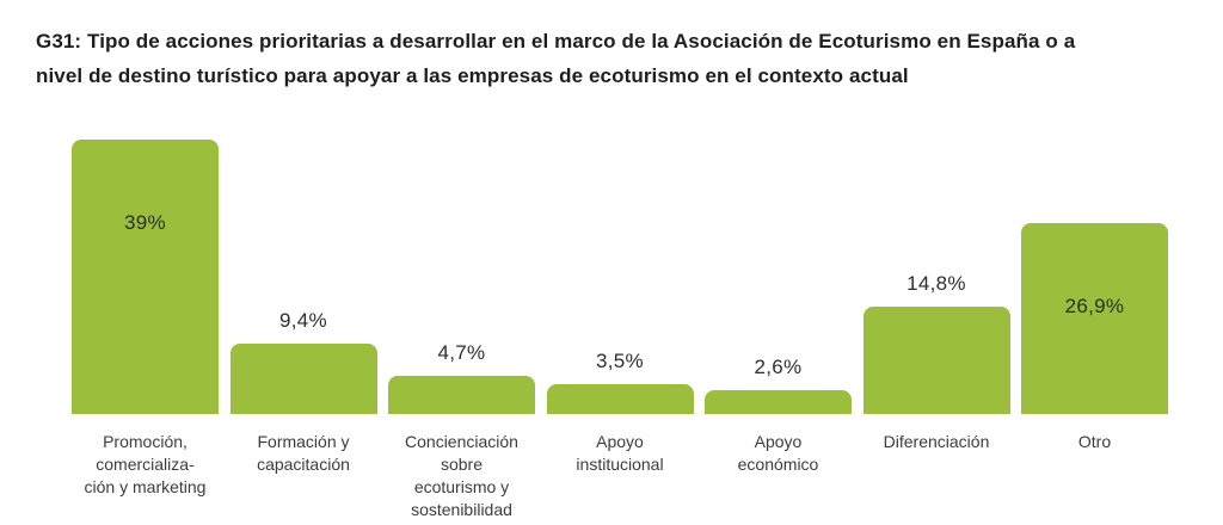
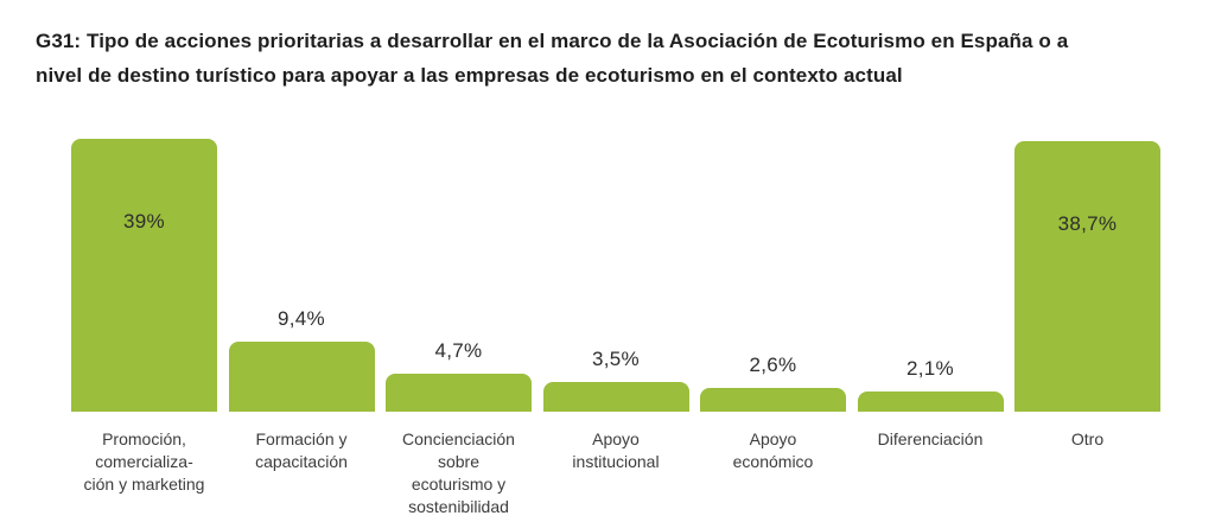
Diferenciación: 14,8% -> 2,1%
Otro: 26,9% -> 38,7%
